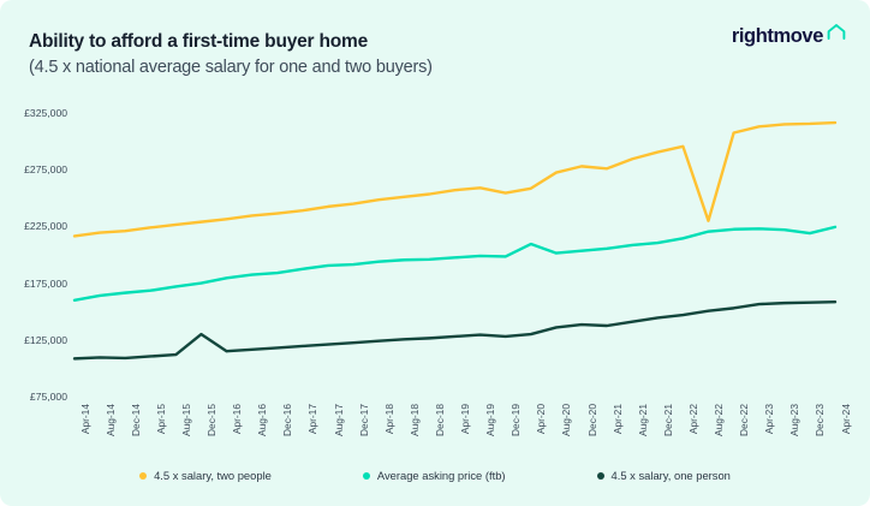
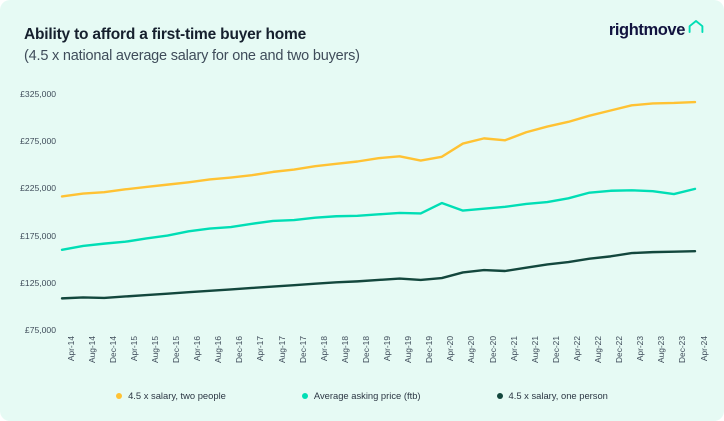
4.5 x salary, one person/Dec-15: £130000 -> £110000
4.5 x salary, two people/Aug-22: £230000 -> £300000
